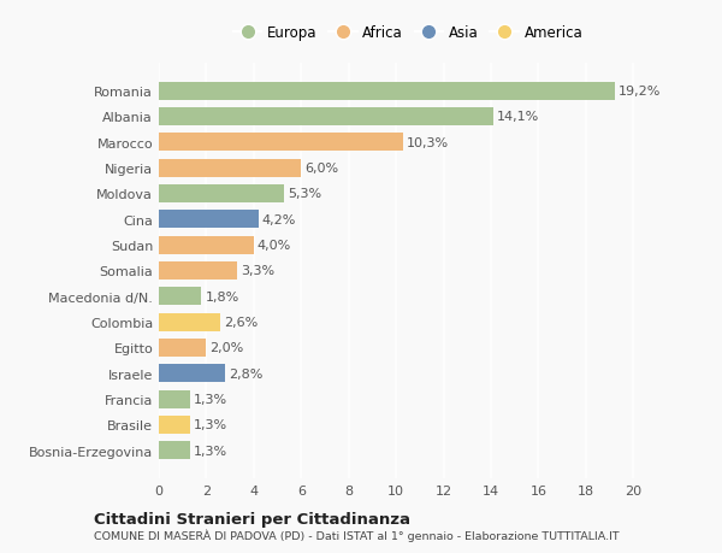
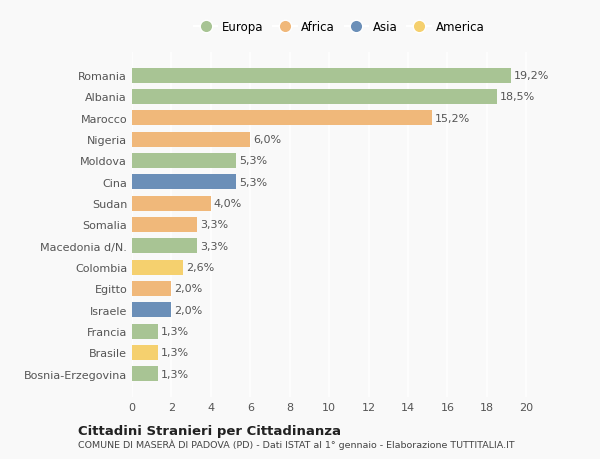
Albania: 14,1% -> 18,5%
Marocco: 10,3% -> 15,2%
Cina: 4,2% -> 5,3%
Macedonia d/N.: 1,8% -> 3,3%
Israele: 2,8% -> 2,0%
